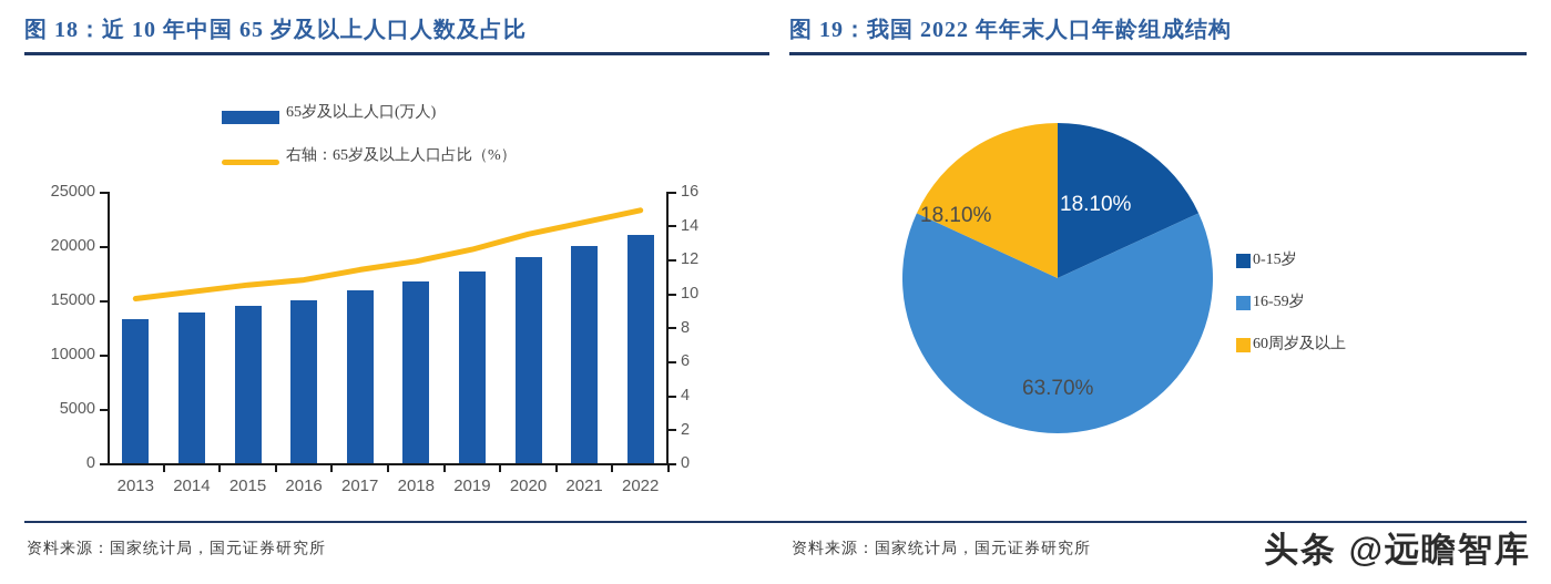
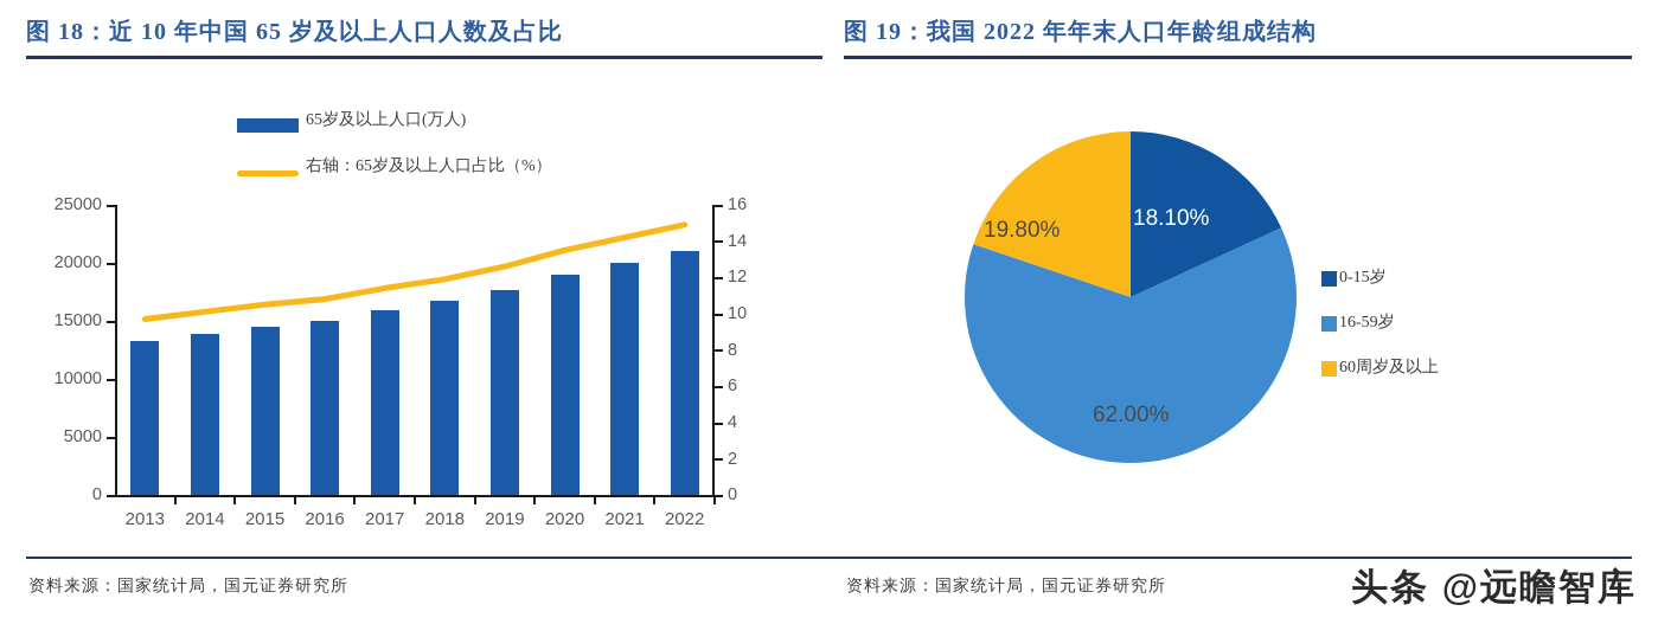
图 19：我国 2022 年年末人口年龄组成结构/16-59岁: 63.70% -> 62.00%
图 19：我国 2022 年年末人口年龄组成结构/60周岁及以上: 18.10% -> 19.80%
